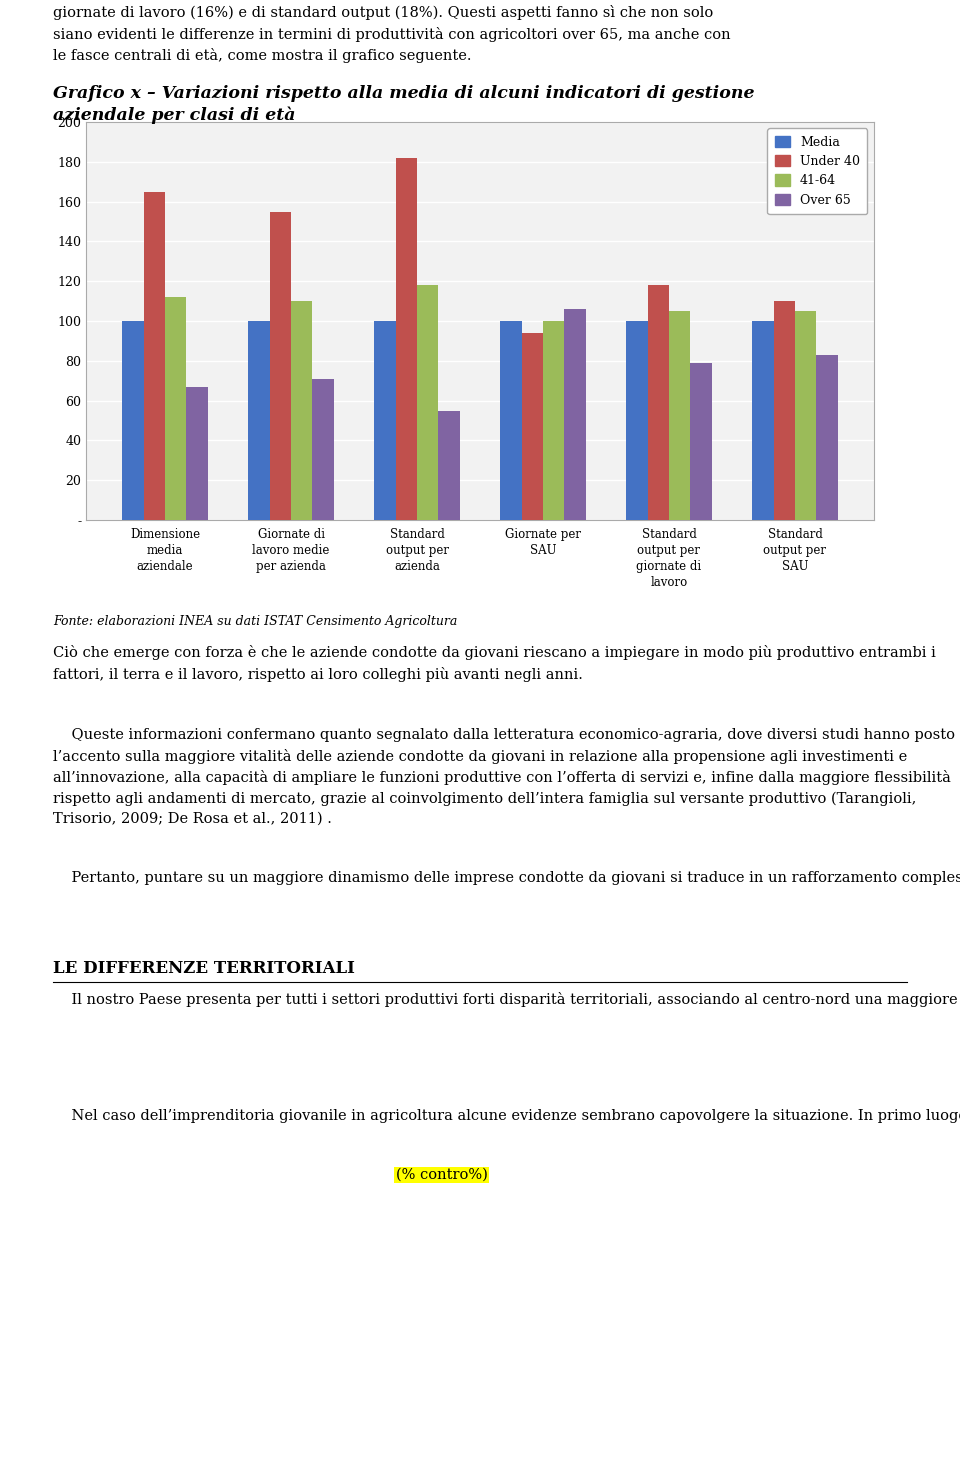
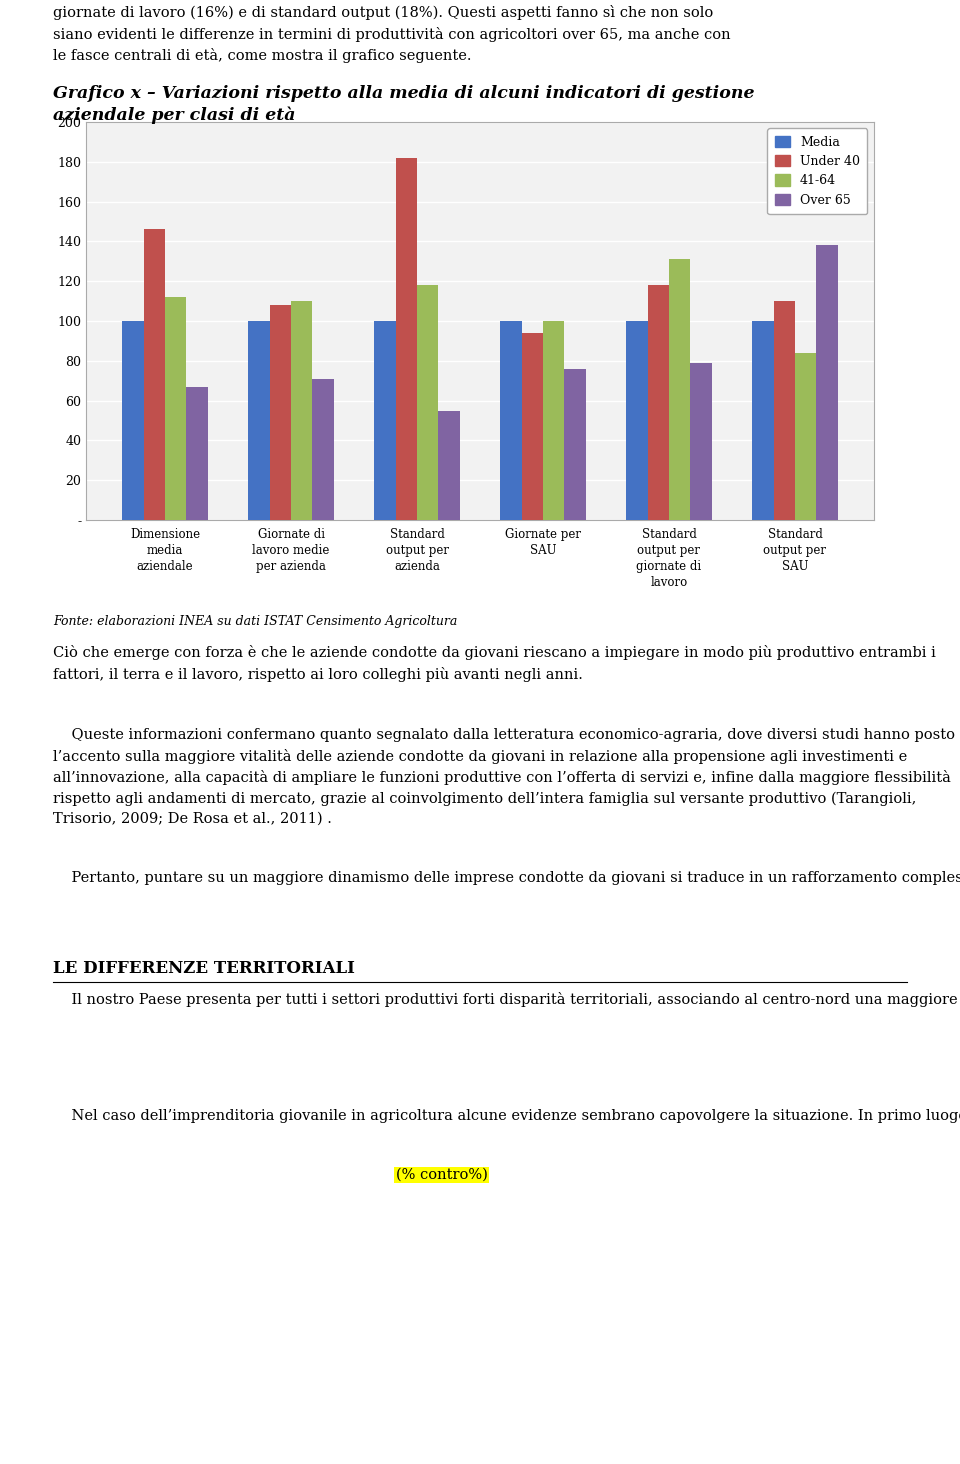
Under 40/Dimensione media aziendale: 165 -> 146
Under 40/Giornate di lavoro medie per azienda: 155 -> 108
Over 65/Giornate per SAU: 106 -> 76
41-64/Standard output per giornate di lavoro: 105 -> 131
41-64/Standard output per SAU: 105 -> 84
Over 65/Standard output per SAU: 83 -> 138
